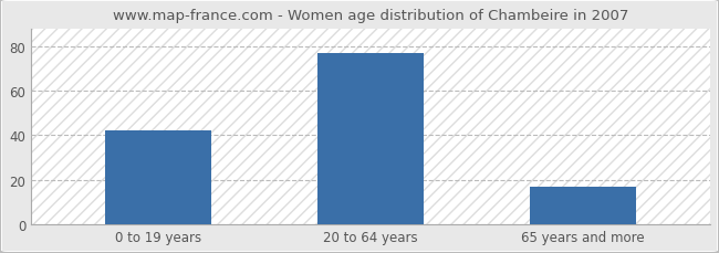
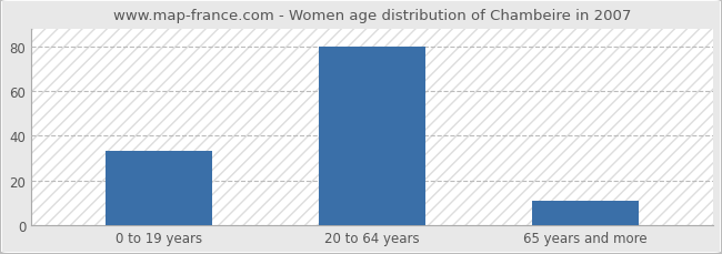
0 to 19 years: 42 -> 33
20 to 64 years: 77 -> 80
65 years and more: 17 -> 11
